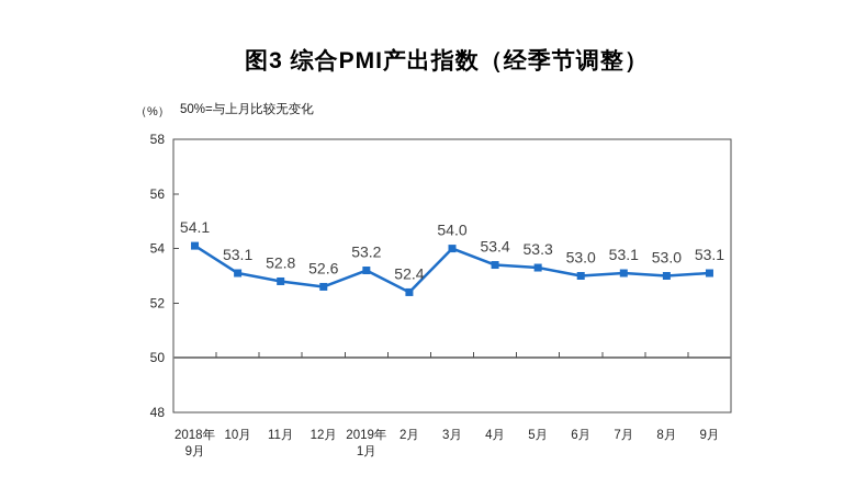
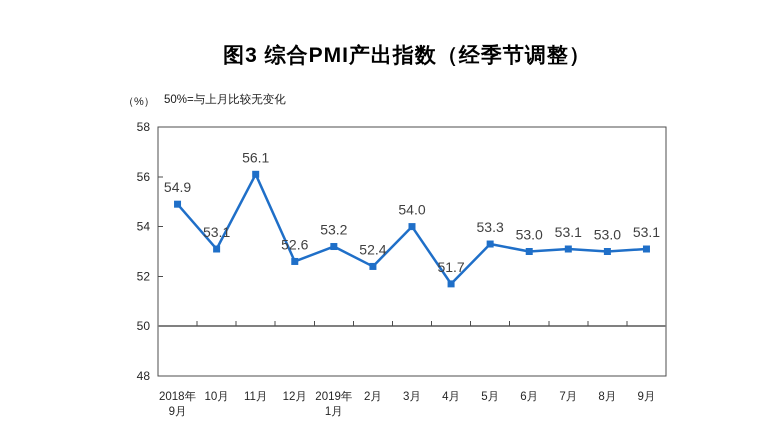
2018年 9月: 54.1 -> 54.9
11月: 52.8 -> 56.1
4月: 53.4 -> 51.7
